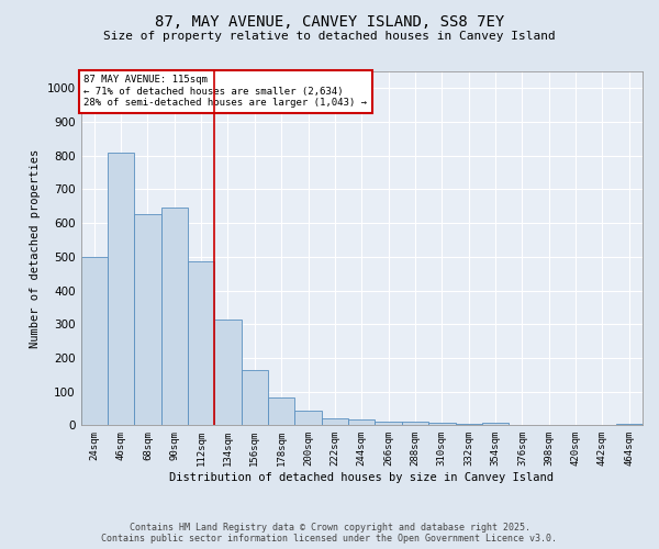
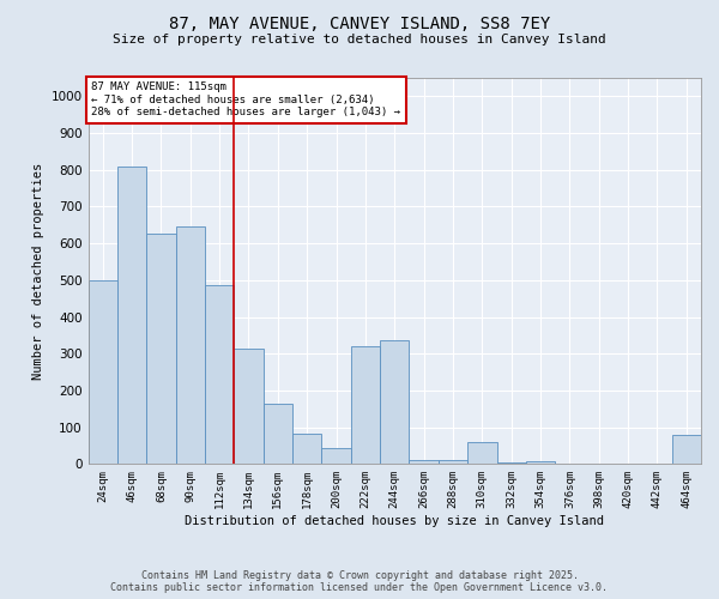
222sqm: 22 -> 320
244sqm: 18 -> 335
310sqm: 7 -> 60
464sqm: 5 -> 80
